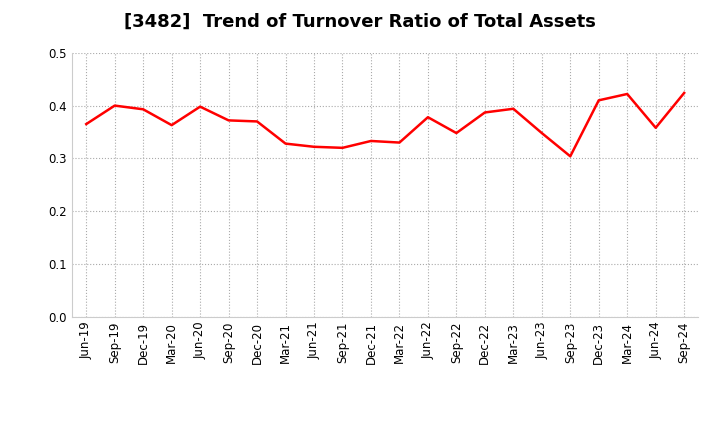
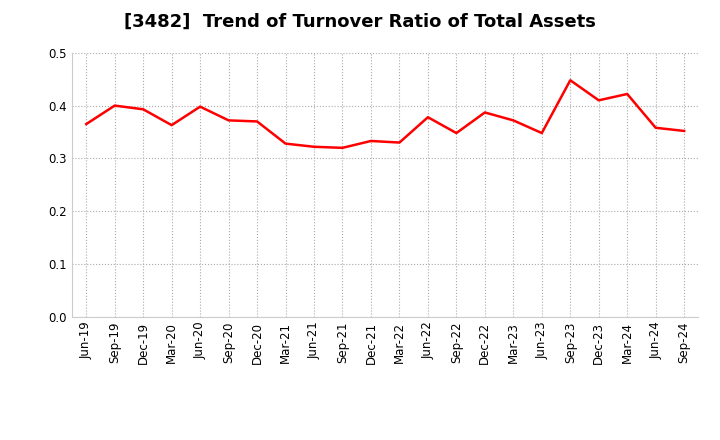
Mar-23: 0.394 -> 0.372
Sep-23: 0.304 -> 0.448
Sep-24: 0.424 -> 0.352
